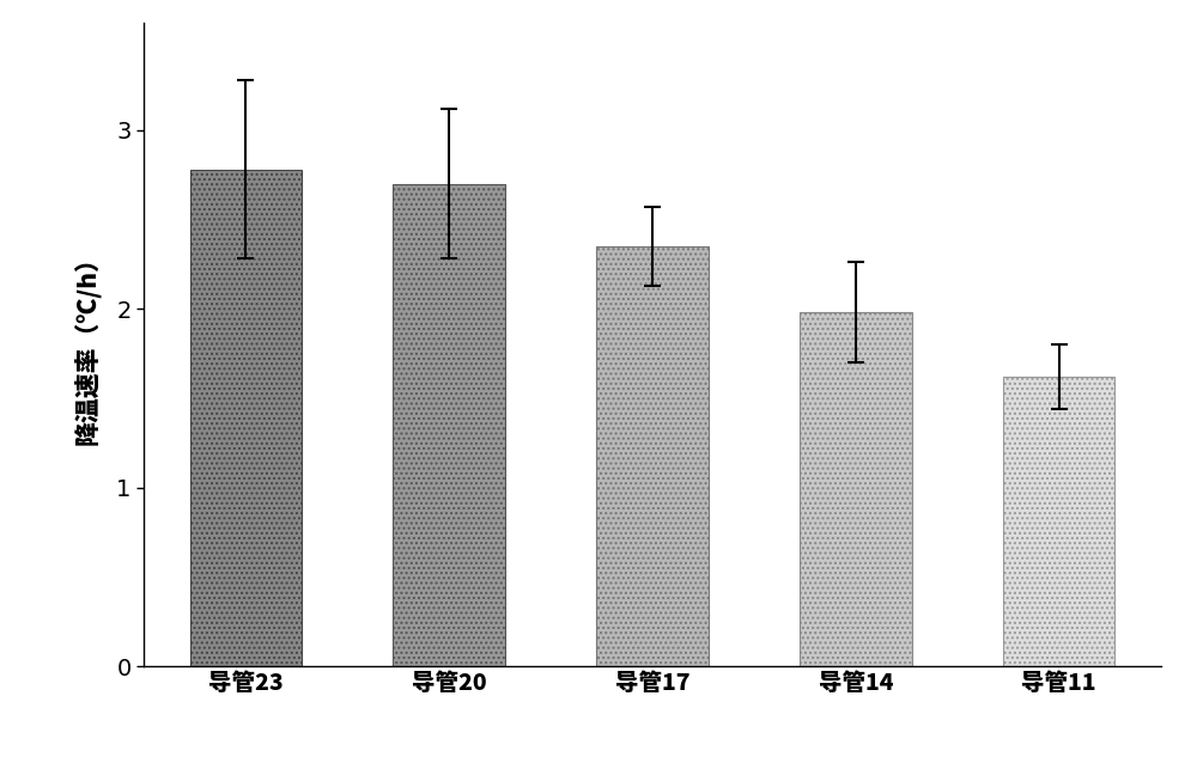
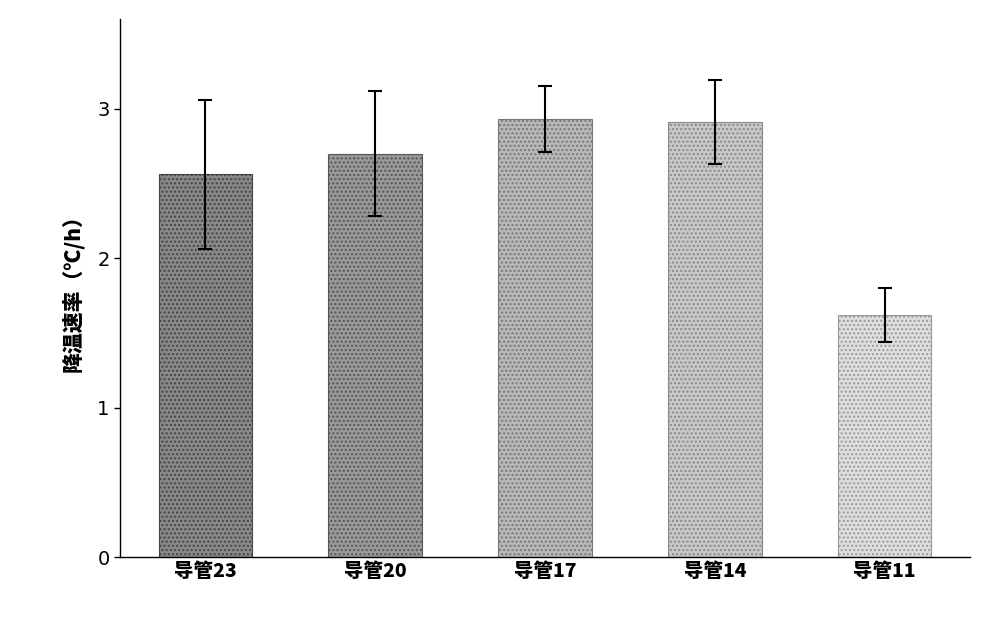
导管23: 2.78 -> 2.56
导管17: 2.35 -> 2.93
导管14: 1.98 -> 2.91
